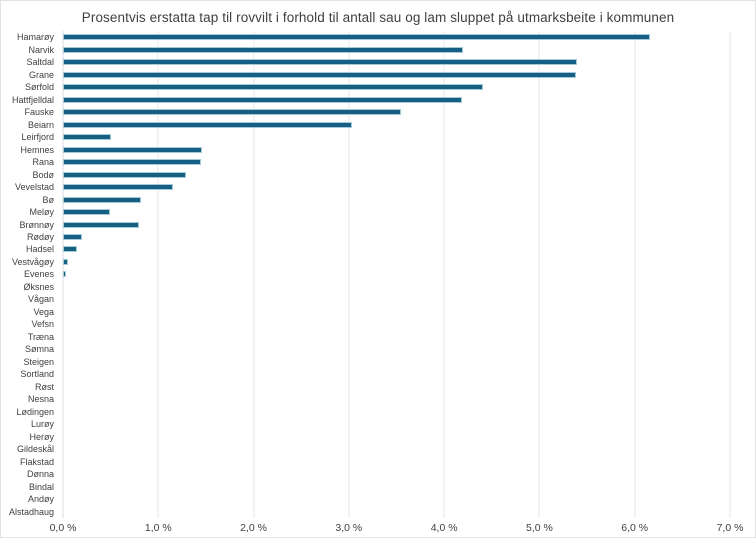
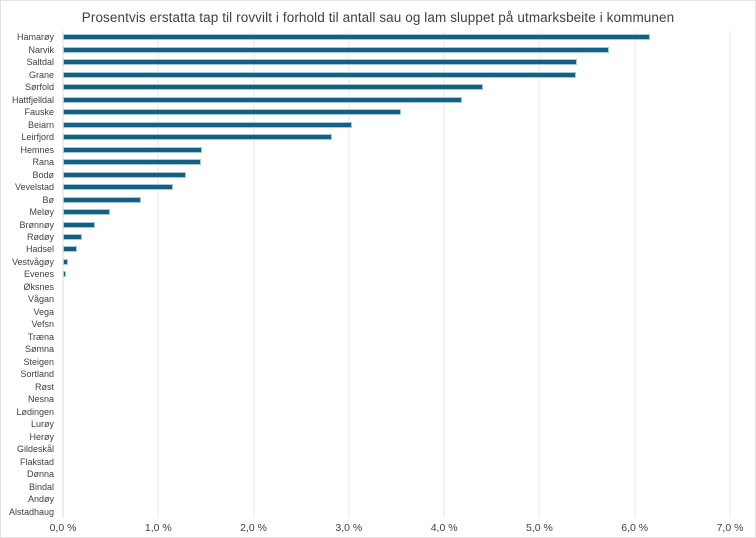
Narvik: 4,2% -> 5,7%
Leirfjord: 0,5% -> 2,8%
Brønnøy: 0,8% -> 0,3%
